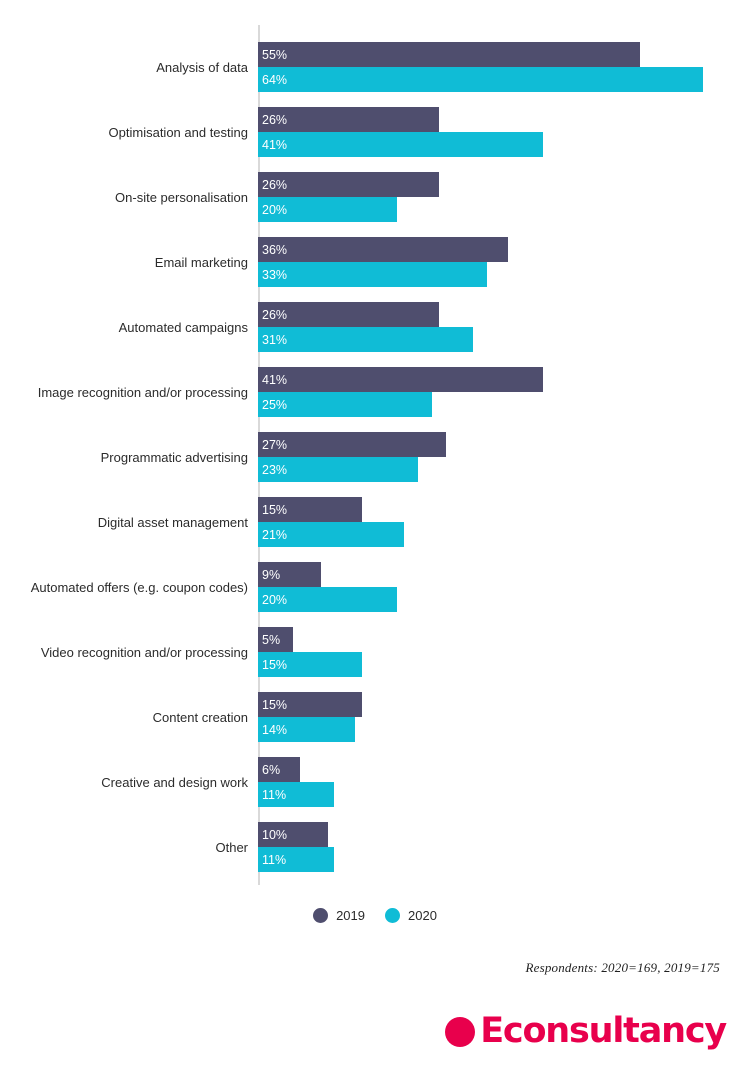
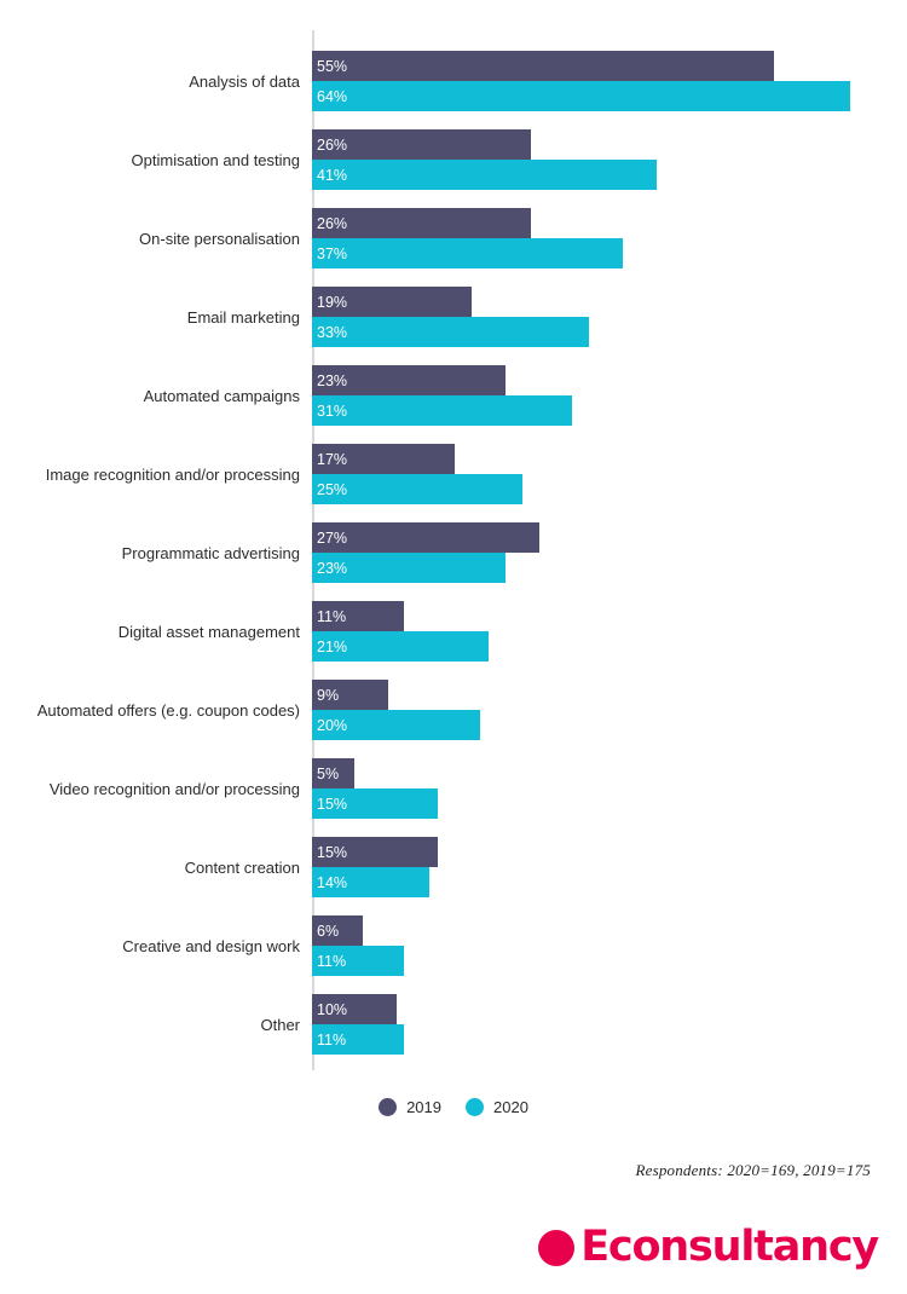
2020/On-site personalisation: 20% -> 37%
2019/Email marketing: 36% -> 19%
2019/Automated campaigns: 26% -> 23%
2019/Image recognition and/or processing: 41% -> 17%
2019/Digital asset management: 15% -> 11%
